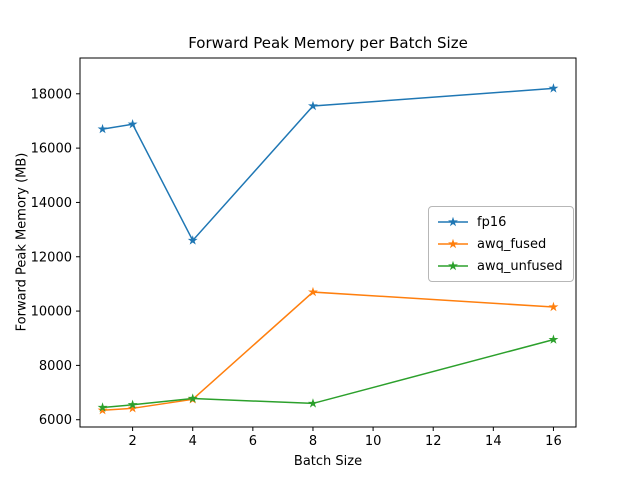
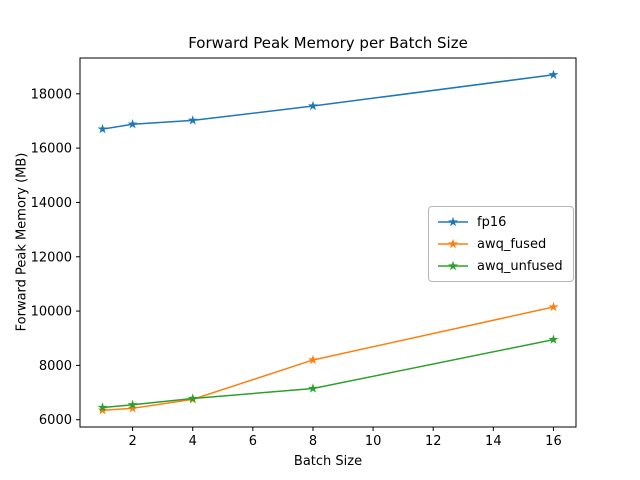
fp16/4: 12600 -> 17000
awq_fused/8: 10700 -> 8200
awq_unfused/8: 6600 -> 7200
fp16/16: 18200 -> 18700
